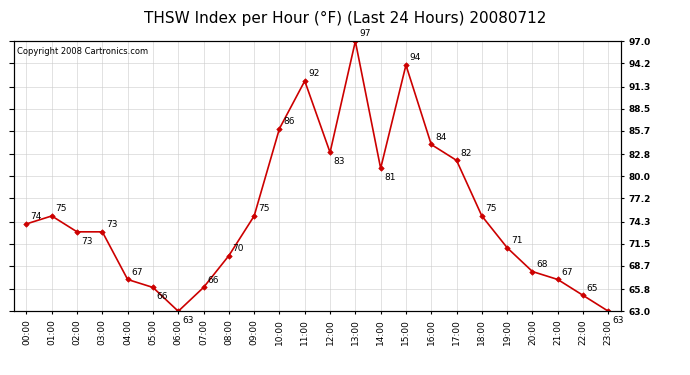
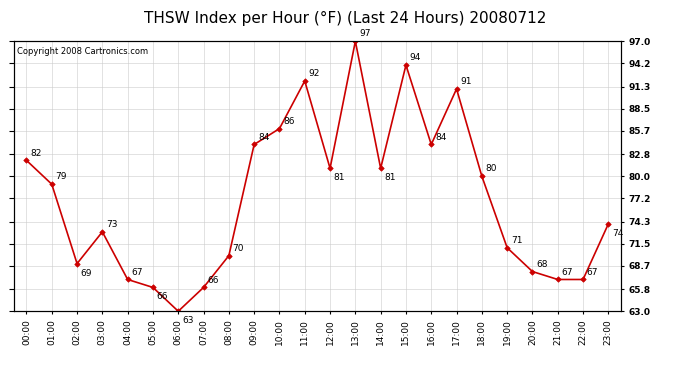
00:00: 74 -> 82
01:00: 75 -> 79
02:00: 73 -> 69
09:00: 75 -> 84
12:00: 83 -> 81
17:00: 82 -> 91
18:00: 75 -> 80
22:00: 65 -> 67
23:00: 63 -> 74
